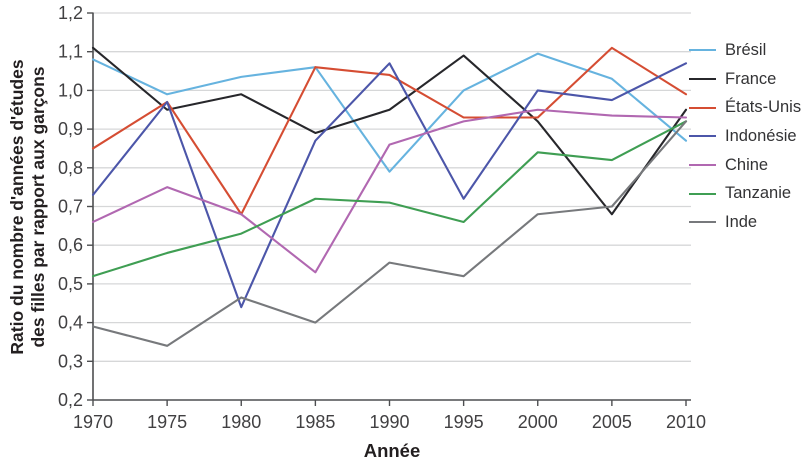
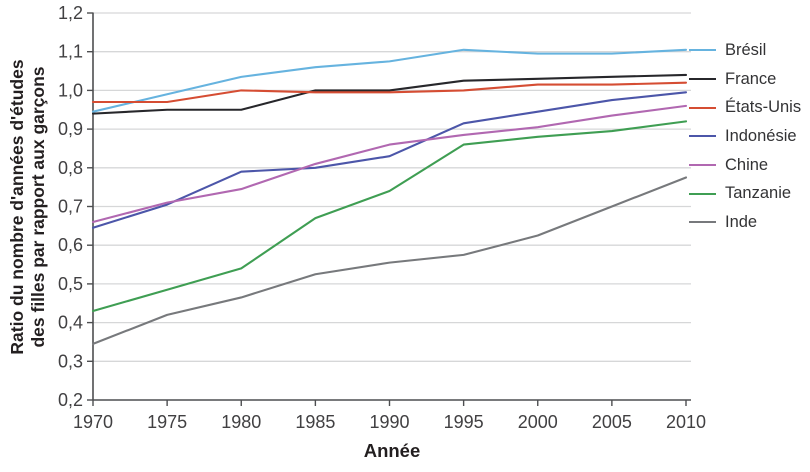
Brésil/1970: 1,08 -> 0,94
France/1970: 1,11 -> 0,94
États-Unis/1970: 0,85 -> 0,97
Indonésie/1970: 0,73 -> 0,65
Tanzanie/1970: 0,52 -> 0,43
Inde/1970: 0,39 -> 0,34
Indonésie/1975: 0,97 -> 0,70
Chine/1975: 0,75 -> 0,71
Tanzanie/1975: 0,58 -> 0,48
Inde/1975: 0,34 -> 0,42
France/1980: 0,99 -> 0,95
États-Unis/1980: 0,68 -> 1,00
Indonésie/1980: 0,44 -> 0,79
Chine/1980: 0,68 -> 0,74
Tanzanie/1980: 0,63 -> 0,54
France/1985: 0,89 -> 1,00
États-Unis/1985: 1,06 -> 0,99
Indonésie/1985: 0,87 -> 0,80
Chine/1985: 0,53 -> 0,81
Tanzanie/1985: 0,72 -> 0,67
Inde/1985: 0,40 -> 0,53
Brésil/1990: 0,79 -> 1,07
France/1990: 0,95 -> 1,00
États-Unis/1990: 1,04 -> 0,99
Indonésie/1990: 1,07 -> 0,83
Tanzanie/1990: 0,71 -> 0,74
Brésil/1995: 1,00 -> 1,10
France/1995: 1,09 -> 1,02
États-Unis/1995: 0,93 -> 1,00
Indonésie/1995: 0,72 -> 0,92
Chine/1995: 0,92 -> 0,89
Tanzanie/1995: 0,66 -> 0,86
Inde/1995: 0,52 -> 0,57
France/2000: 0,92 -> 1,03
États-Unis/2000: 0,93 -> 1,01
Indonésie/2000: 1,00 -> 0,94
Chine/2000: 0,95 -> 0,91
Tanzanie/2000: 0,84 -> 0,88
Inde/2000: 0,68 -> 0,62
Brésil/2005: 1,03 -> 1,09
France/2005: 0,68 -> 1,03
États-Unis/2005: 1,11 -> 1,01
Tanzanie/2005: 0,82 -> 0,90
Brésil/2010: 0,87 -> 1,10
France/2010: 0,95 -> 1,04
États-Unis/2010: 0,99 -> 1,02
Indonésie/2010: 1,07 -> 0,99
Chine/2010: 0,93 -> 0,96
Inde/2010: 0,92 -> 0,78
